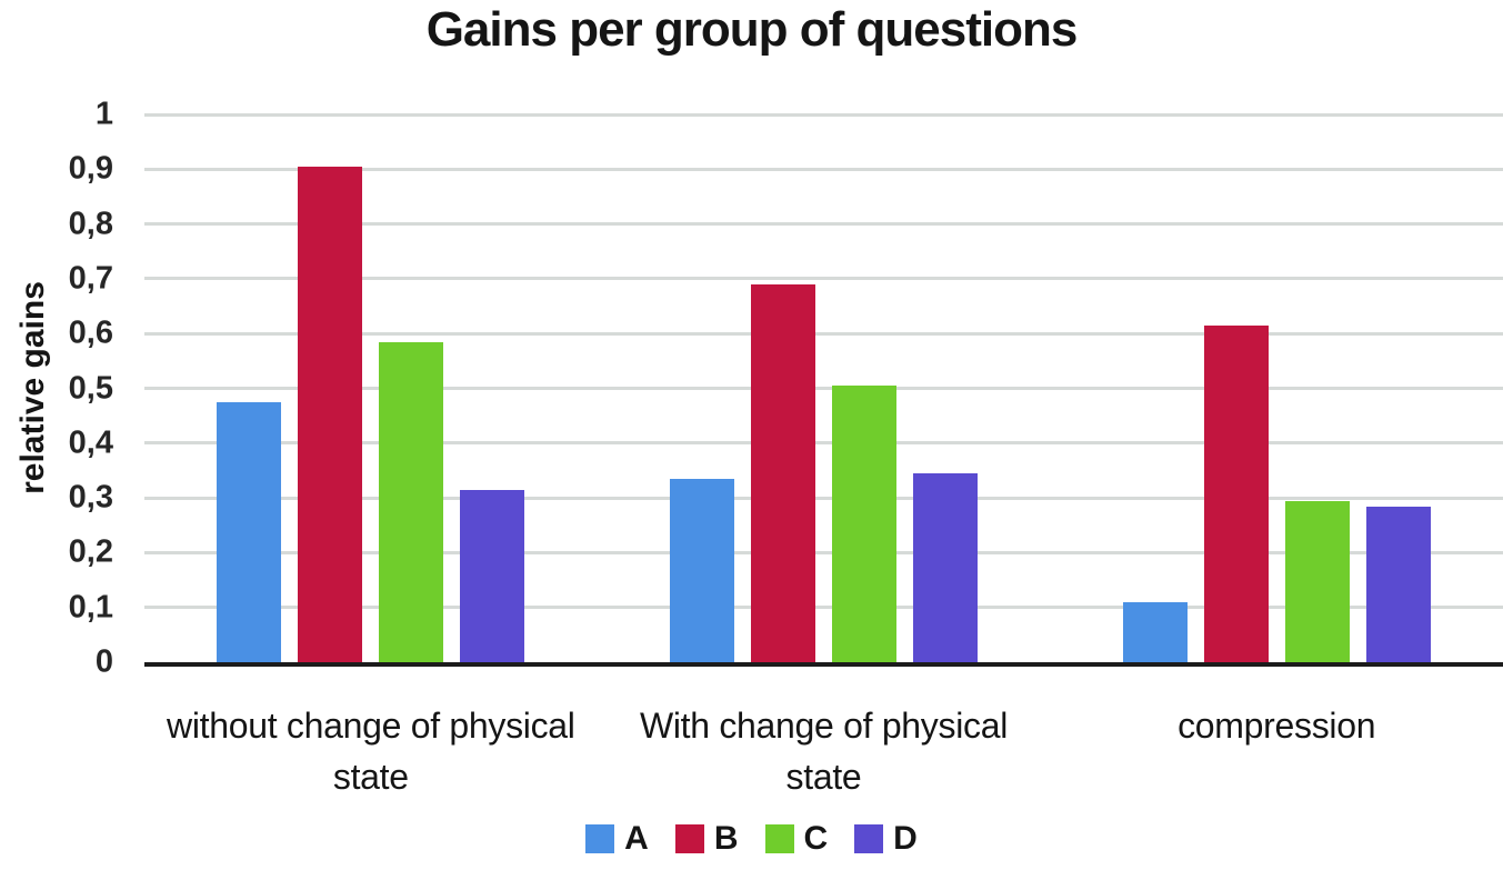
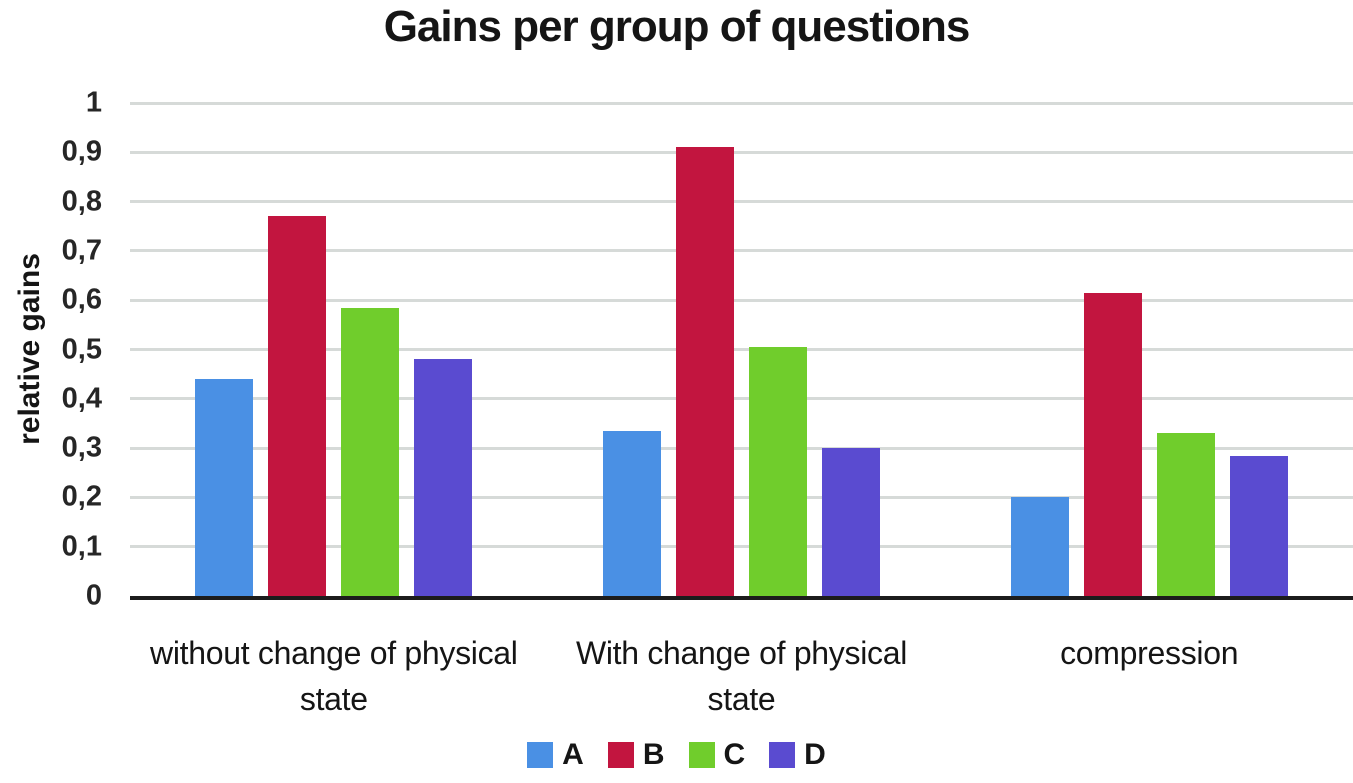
A/without change of physical state: 0,47 -> 0,44
B/without change of physical state: 0,91 -> 0,77
D/without change of physical state: 0,32 -> 0,48
B/With change of physical state: 0,69 -> 0,91
D/With change of physical state: 0,34 -> 0,30
A/compression: 0,11 -> 0,20
C/compression: 0,29 -> 0,33
